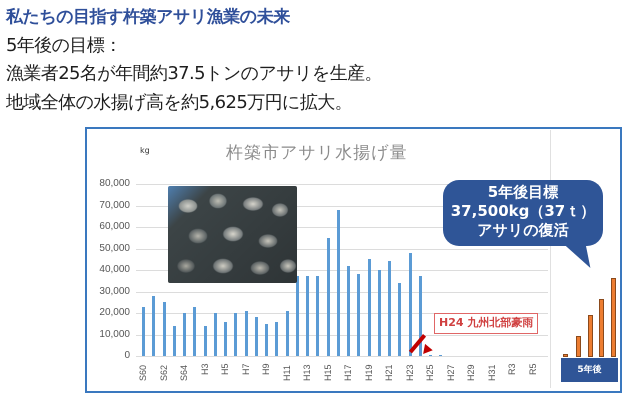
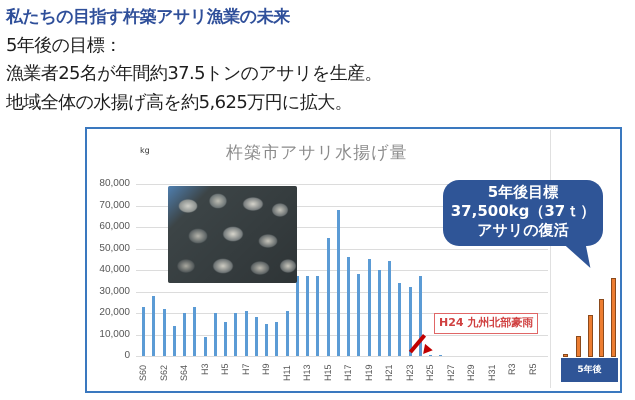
S62: 25000 -> 22000
H3: 14000 -> 9000
H17: 42000 -> 46000
H23: 48000 -> 32000
